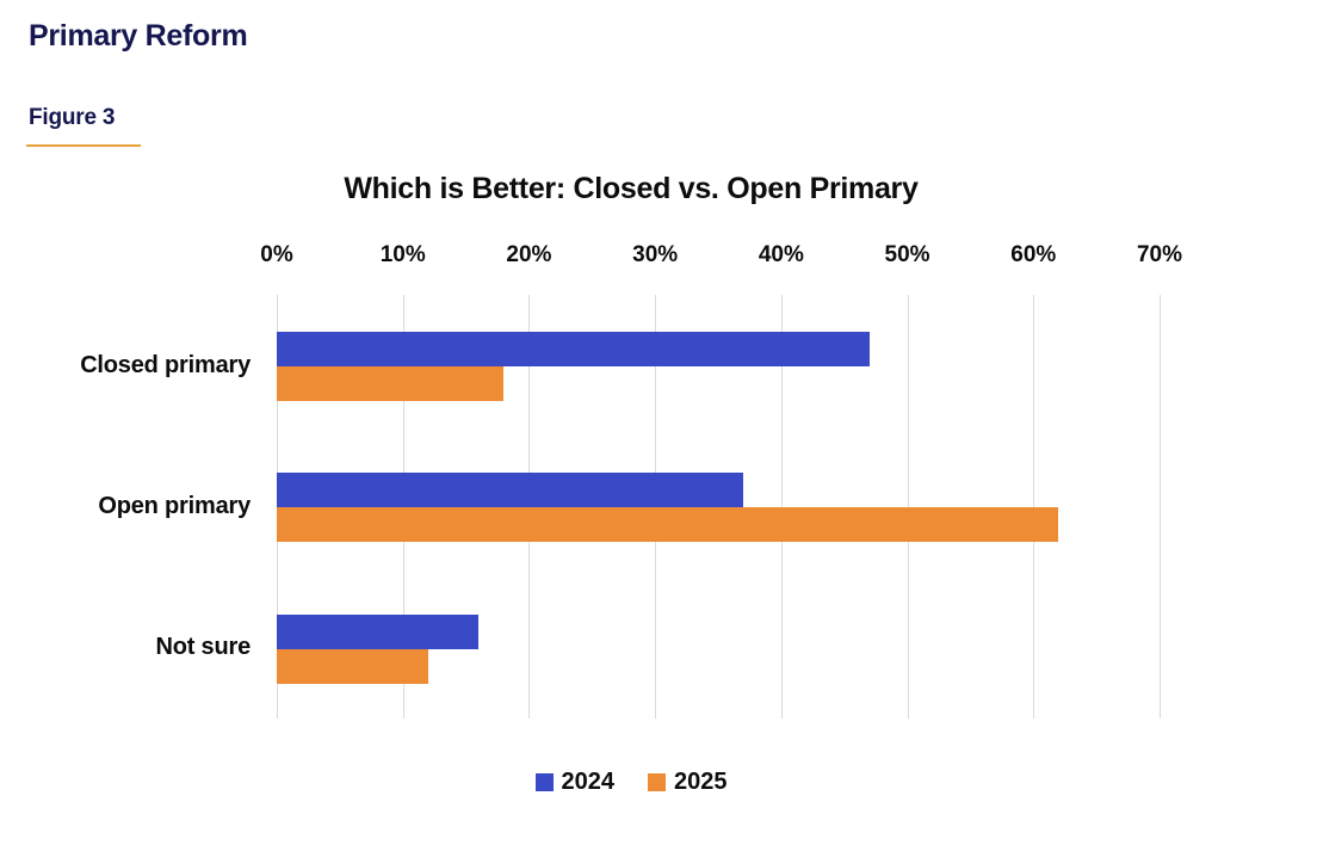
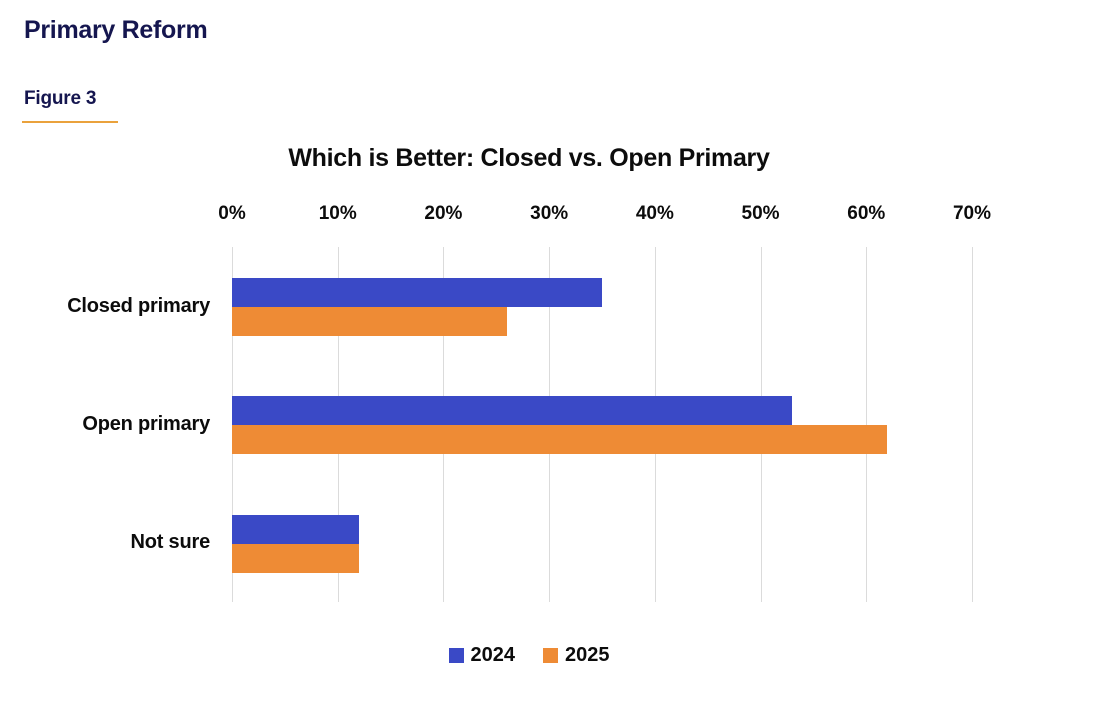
2024/Closed primary: 47% -> 35%
2025/Closed primary: 18% -> 26%
2024/Open primary: 37% -> 53%
2024/Not sure: 16% -> 12%
